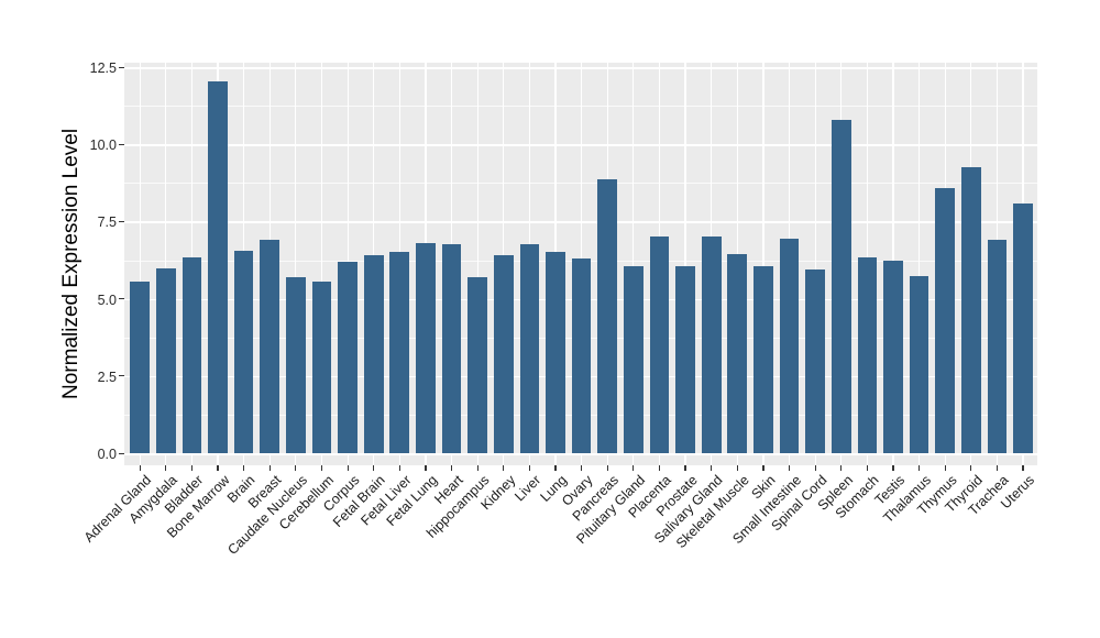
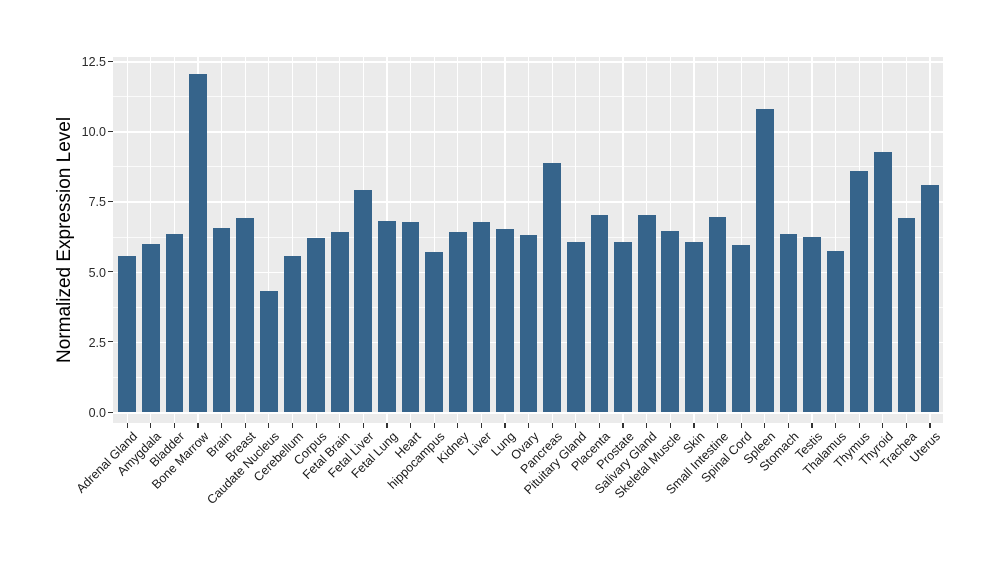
Caudate Nucleus: 5.7 -> 4.3
Fetal Liver: 6.5 -> 7.9
